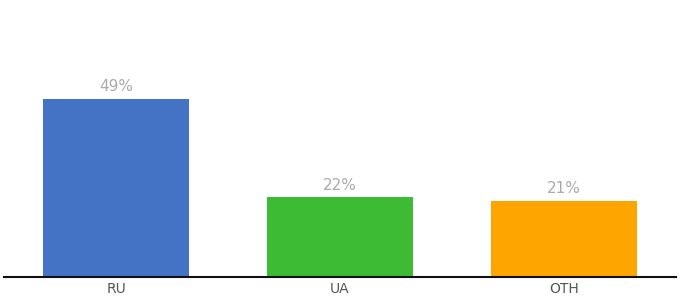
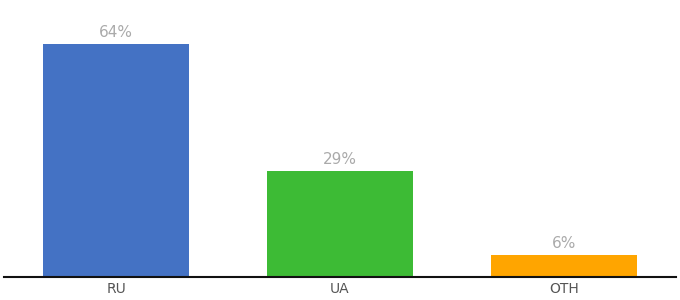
RU: 49% -> 64%
UA: 22% -> 29%
OTH: 21% -> 6%
